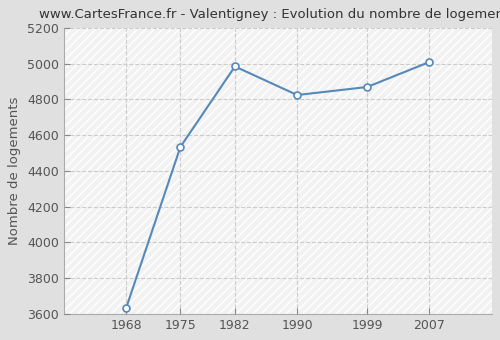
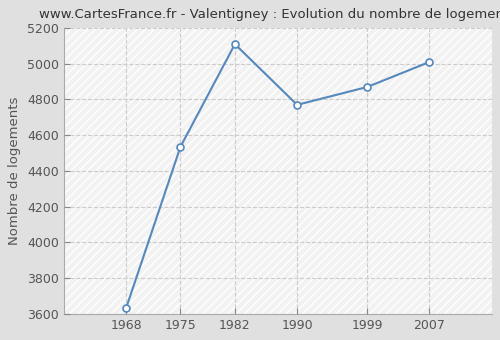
1982: 4980 -> 5110
1990: 4820 -> 4770
